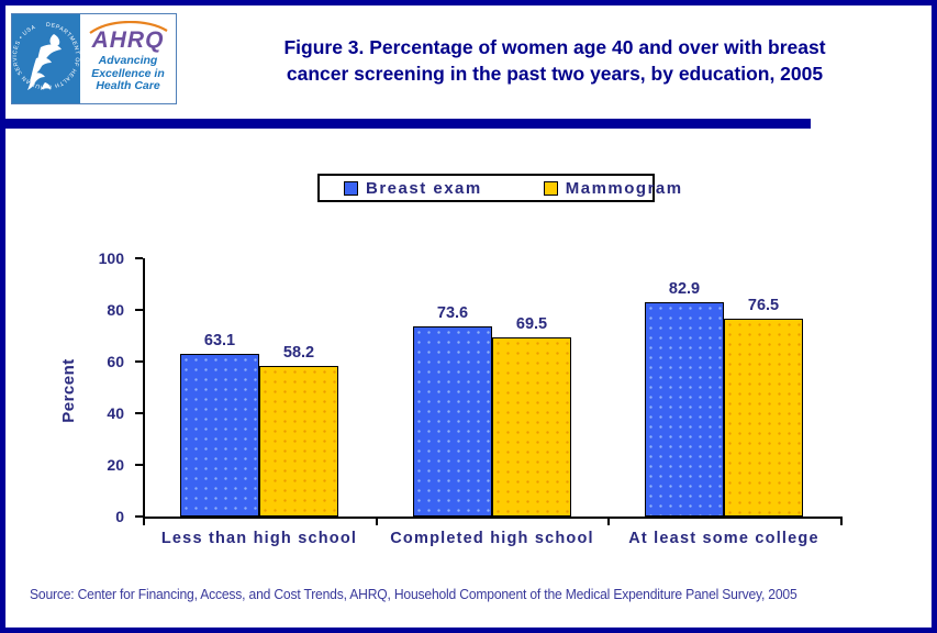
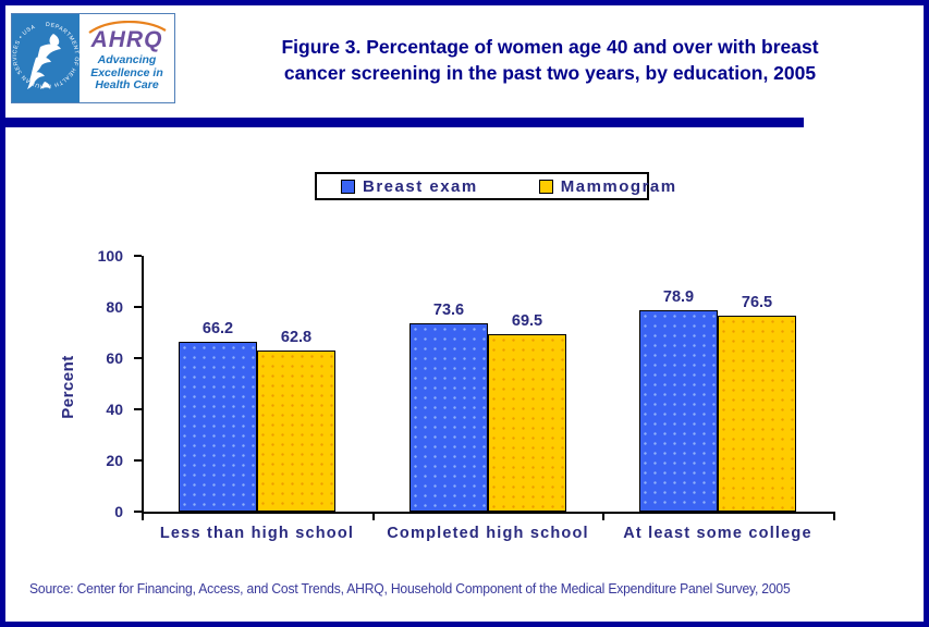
Breast exam/Less than high school: 63.1 -> 66.2
Mammogram/Less than high school: 58.2 -> 62.8
Breast exam/At least some college: 82.9 -> 78.9
